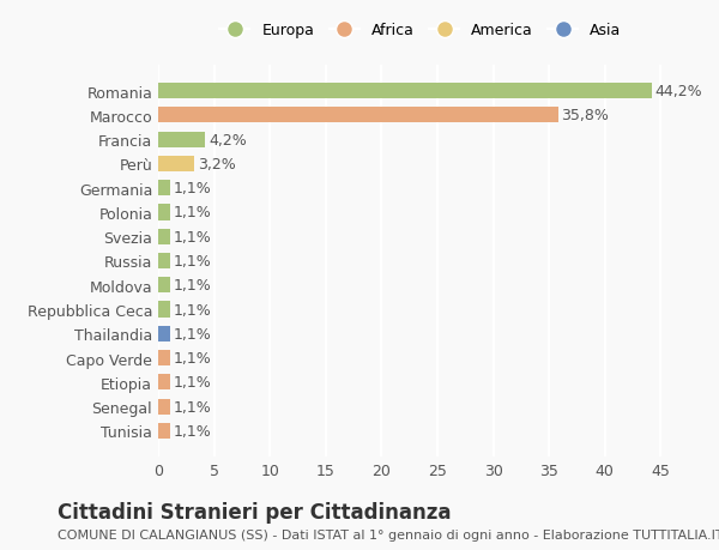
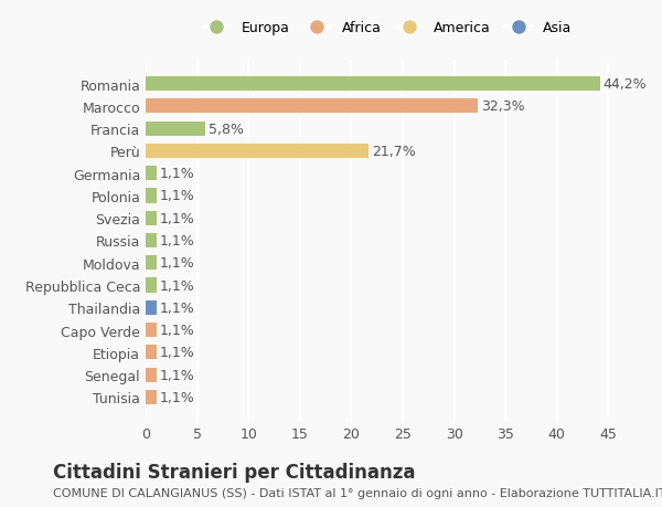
Marocco: 35,8% -> 32,3%
Francia: 4,2% -> 5,8%
Perù: 3,2% -> 21,7%
